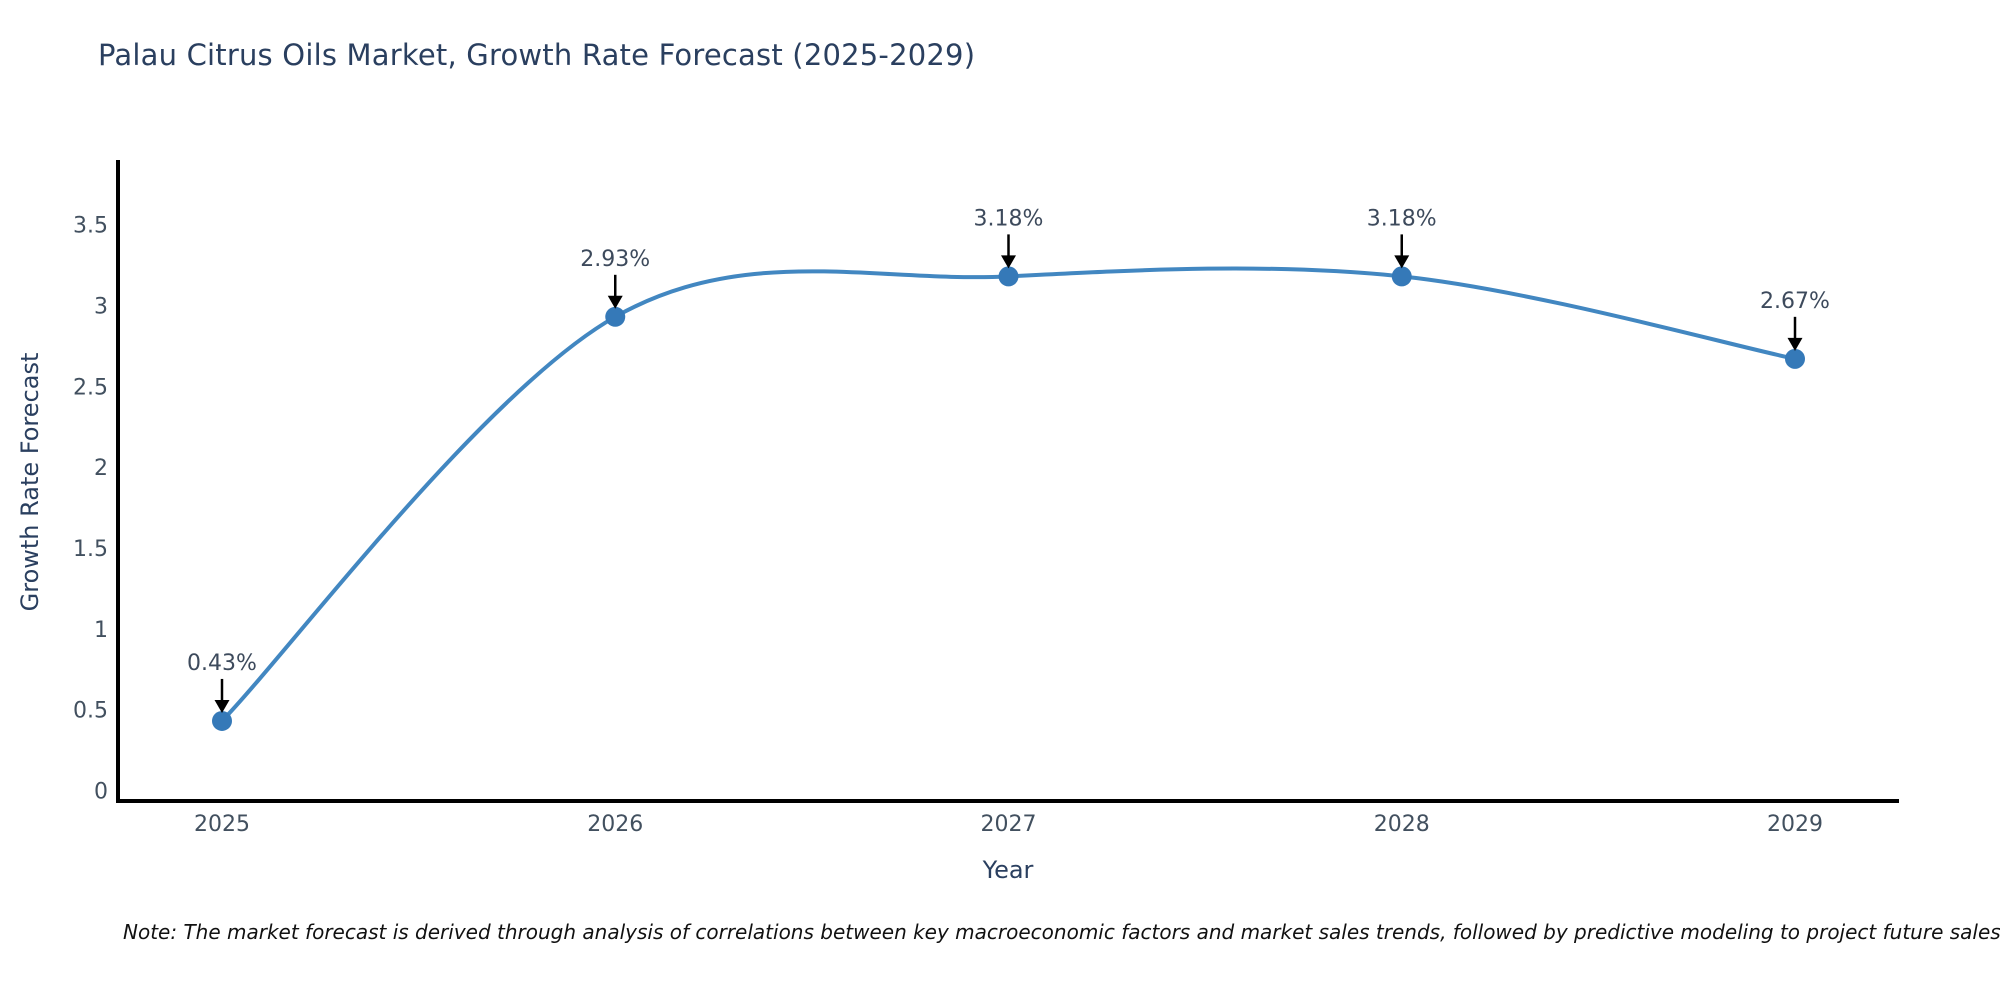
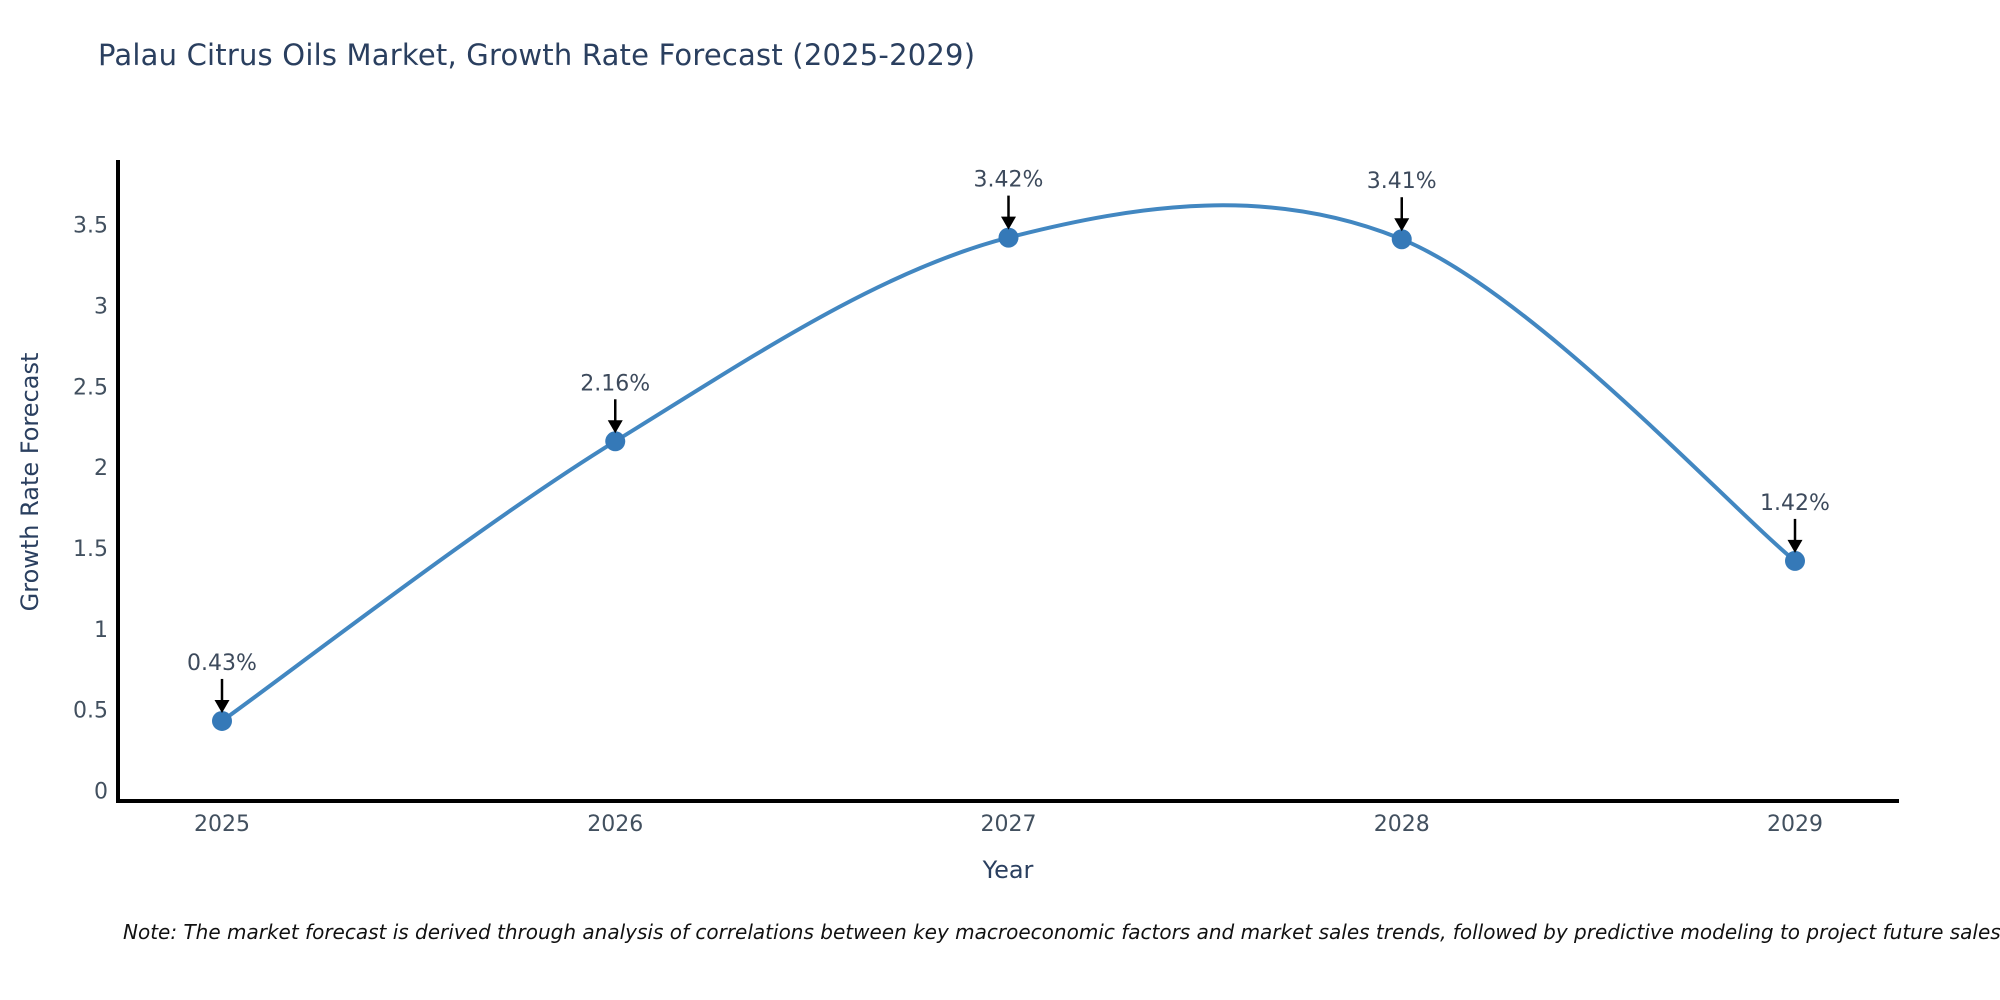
2026: 2.93% -> 2.16%
2027: 3.18% -> 3.42%
2028: 3.18% -> 3.41%
2029: 2.67% -> 1.42%
